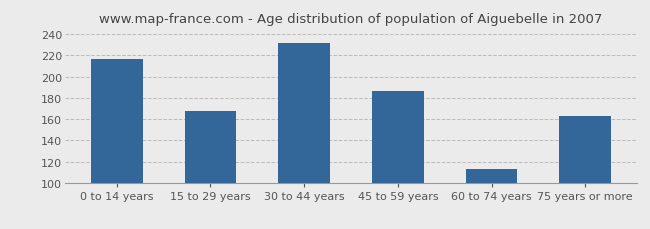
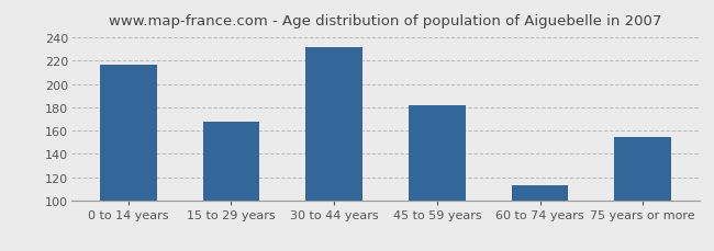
45 to 59 years: 187 -> 182
75 years or more: 163 -> 155
